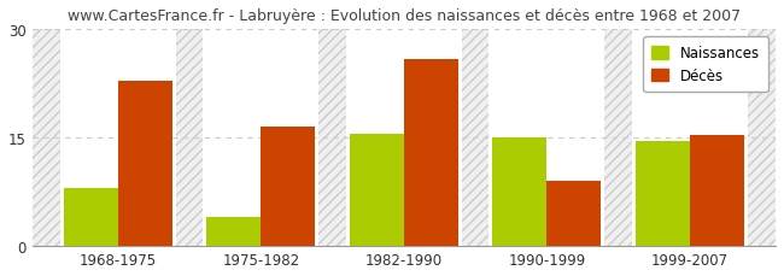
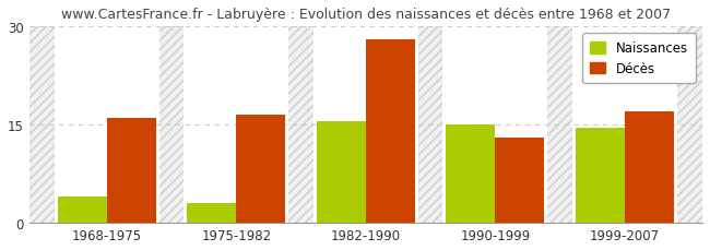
Naissances/1968-1975: 8.0 -> 4.0
Décès/1968-1975: 22.8 -> 16.0
Naissances/1975-1982: 4.0 -> 3.0
Décès/1982-1990: 25.8 -> 28.0
Décès/1990-1999: 9.0 -> 13.0
Décès/1999-2007: 15.4 -> 17.0
